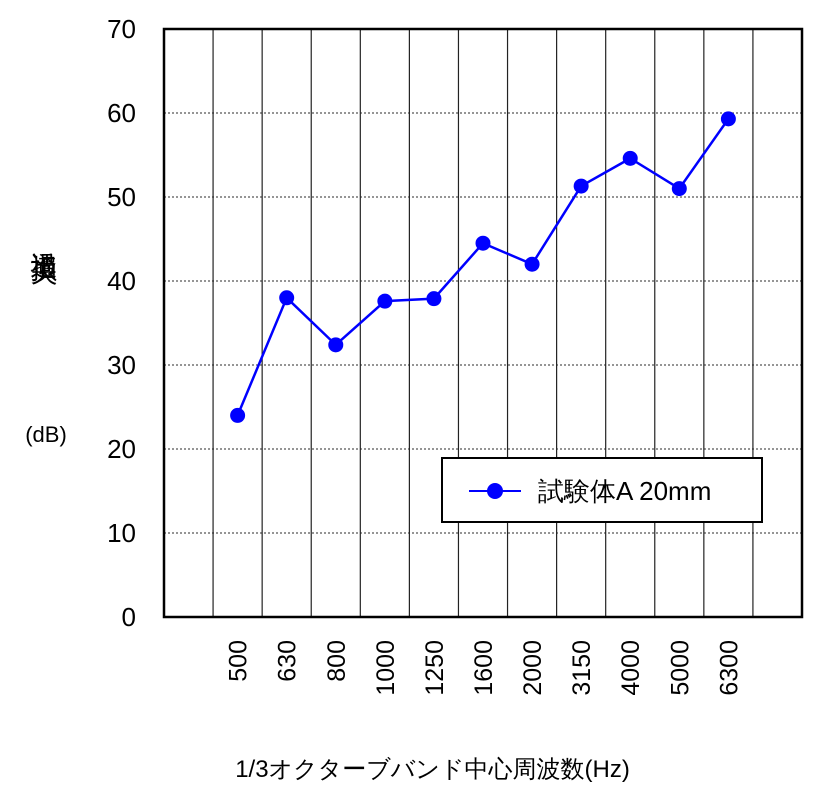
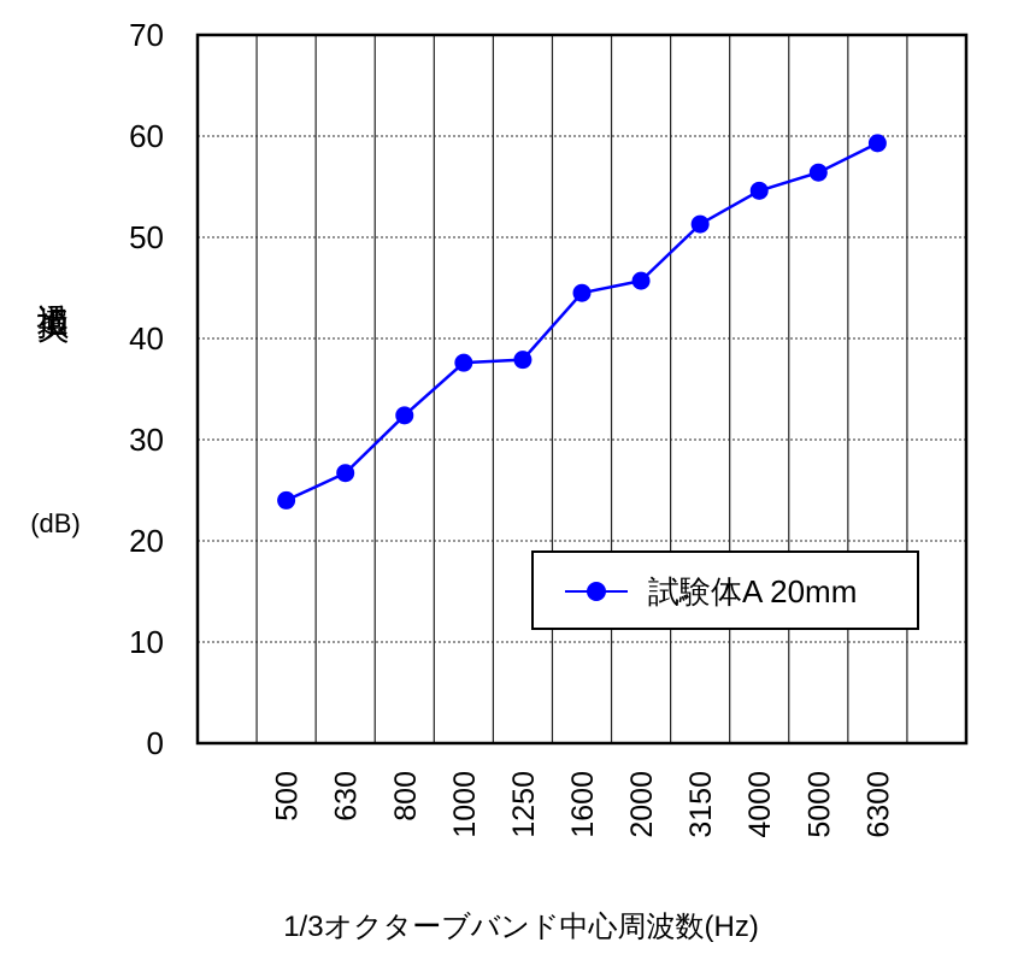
630: 38 -> 27
2000: 42 -> 46
5000: 51 -> 56
